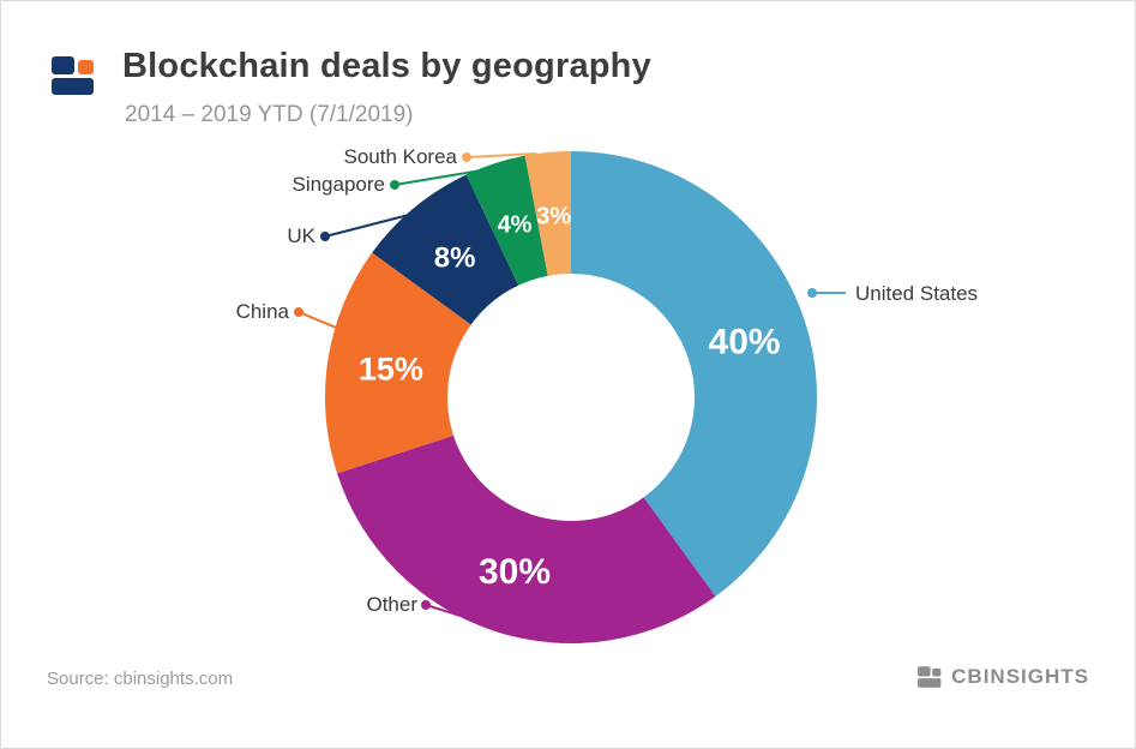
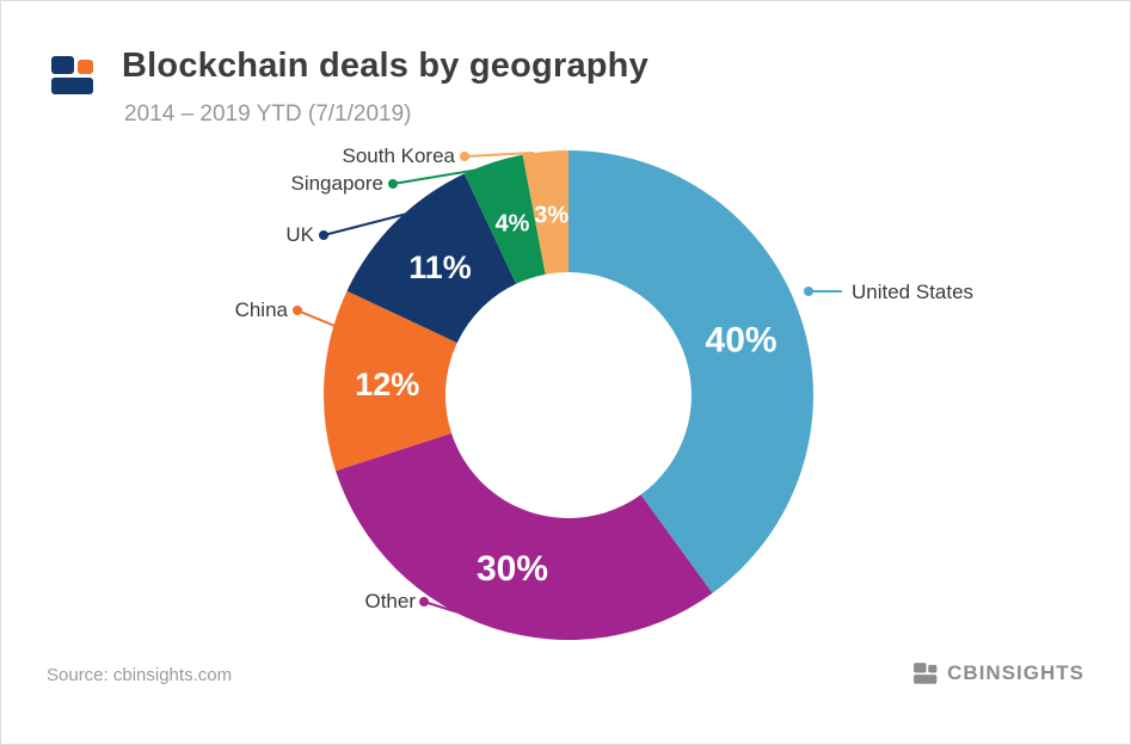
China: 15% -> 12%
UK: 8% -> 11%
